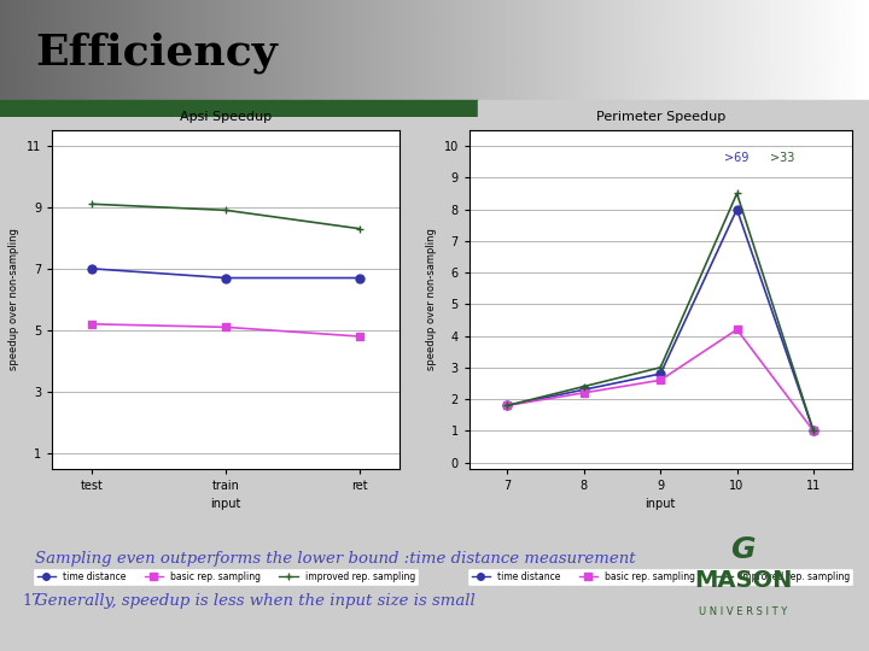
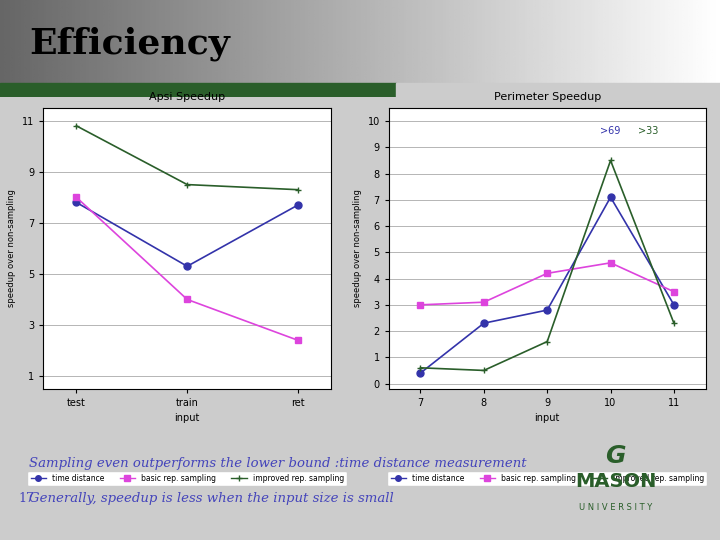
Apsi Speedup/time distance/test: 7.0 -> 7.8
Apsi Speedup/basic rep. sampling/test: 5.2 -> 8.0
Apsi Speedup/improved rep. sampling/test: 9.1 -> 10.8
Apsi Speedup/time distance/train: 6.7 -> 5.3
Apsi Speedup/basic rep. sampling/train: 5.1 -> 4.0
Apsi Speedup/improved rep. sampling/train: 8.9 -> 8.5
Apsi Speedup/time distance/ret: 6.7 -> 7.7
Apsi Speedup/basic rep. sampling/ret: 4.8 -> 2.4
Perimeter Speedup/time distance/7: 1.8 -> 0.4
Perimeter Speedup/basic rep. sampling/7: 1.8 -> 3.0
Perimeter Speedup/improved rep. sampling/7: 1.8 -> 0.6
Perimeter Speedup/basic rep. sampling/8: 2.2 -> 3.1
Perimeter Speedup/improved rep. sampling/8: 2.4 -> 0.5
Perimeter Speedup/basic rep. sampling/9: 2.6 -> 4.2
Perimeter Speedup/improved rep. sampling/9: 3.0 -> 1.6
Perimeter Speedup/time distance/10: 8.0 -> 7.1
Perimeter Speedup/basic rep. sampling/10: 4.2 -> 4.6
Perimeter Speedup/time distance/11: 1.0 -> 3.0
Perimeter Speedup/basic rep. sampling/11: 1.0 -> 3.5
Perimeter Speedup/improved rep. sampling/11: 1.0 -> 2.3
